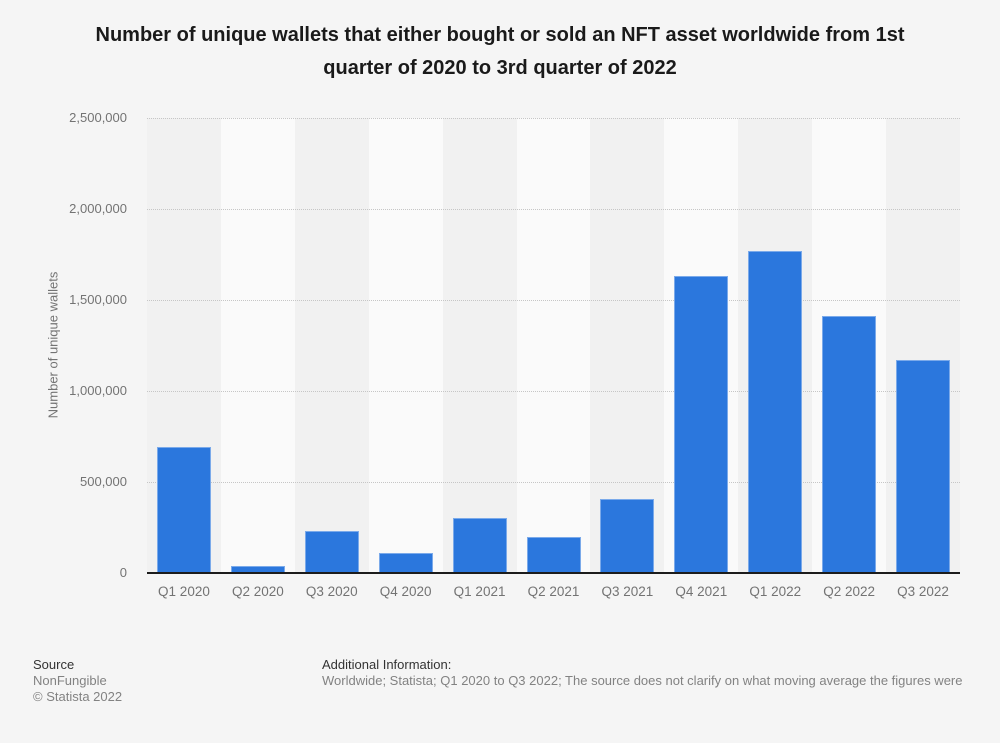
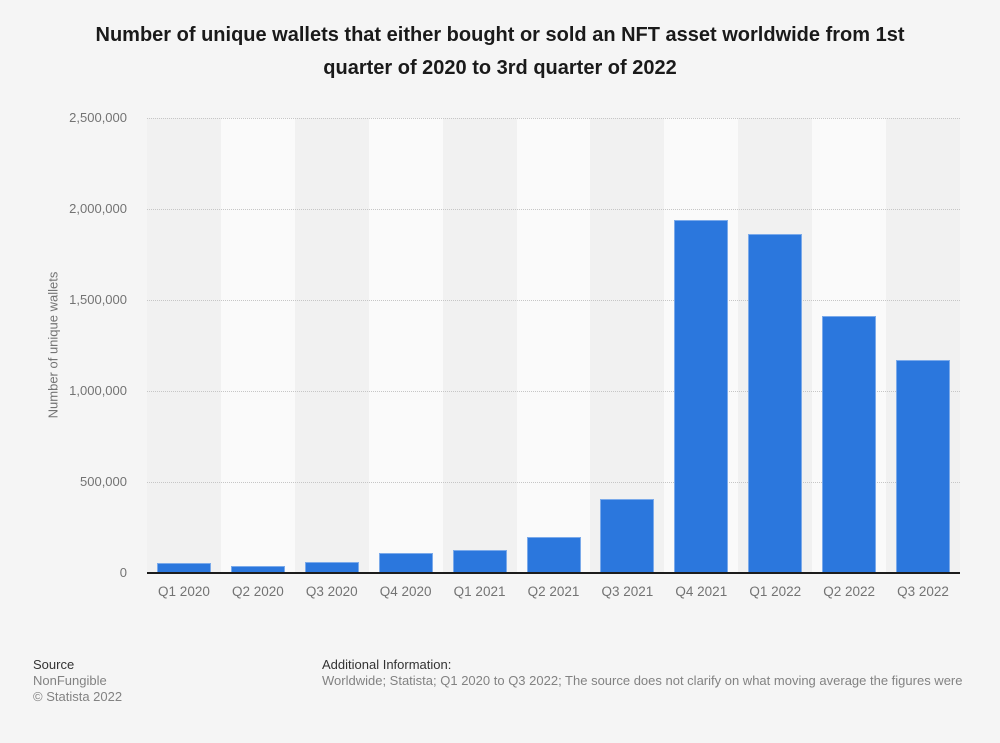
Q1 2020: 690000 -> 60000
Q3 2020: 230000 -> 60000
Q1 2021: 300000 -> 130000
Q4 2021: 1630000 -> 1940000
Q1 2022: 1770000 -> 1860000
